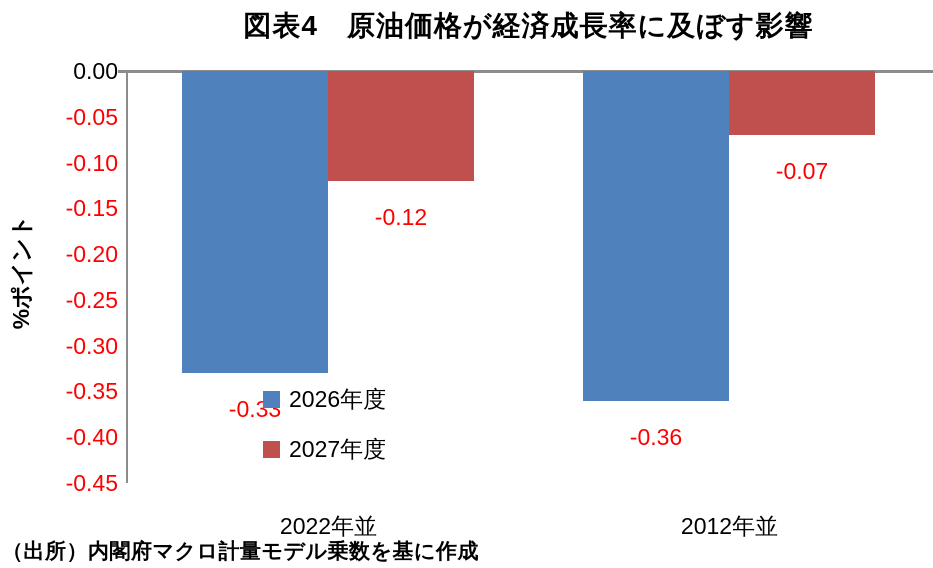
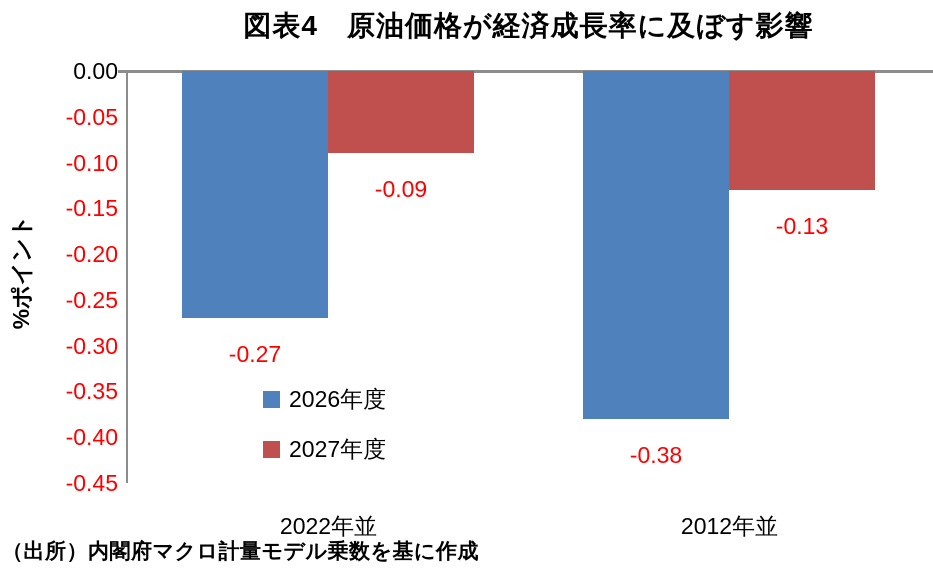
2026年度/2022年並: -0.33 -> -0.27
2027年度/2022年並: -0.12 -> -0.09
2026年度/2012年並: -0.36 -> -0.38
2027年度/2012年並: -0.07 -> -0.13
